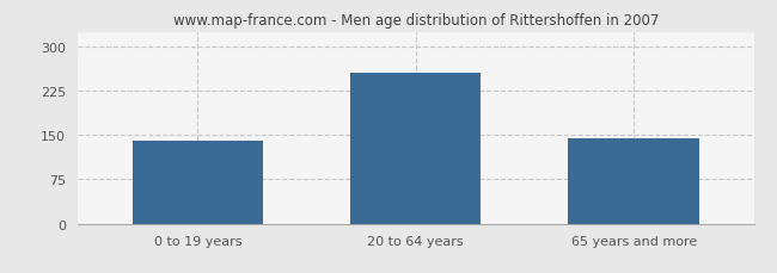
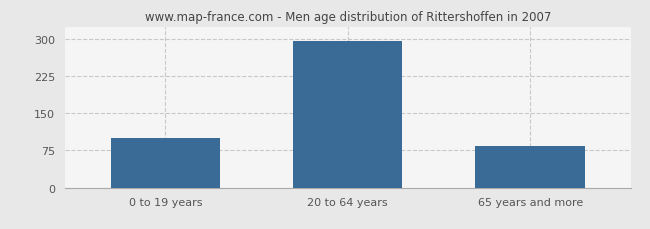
0 to 19 years: 140 -> 100
20 to 64 years: 255 -> 295
65 years and more: 145 -> 83
